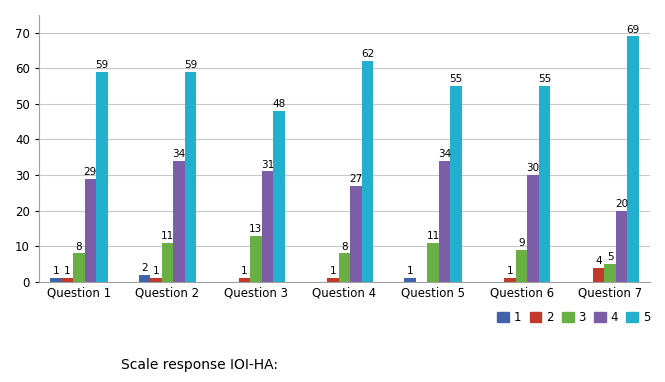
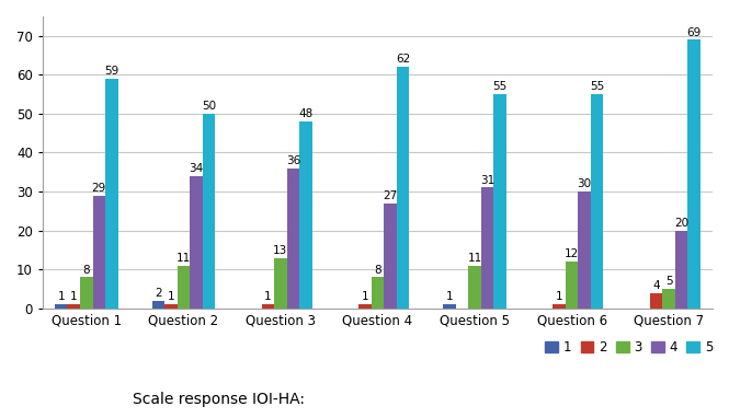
5/Question 2: 59 -> 50
4/Question 3: 31 -> 36
4/Question 5: 34 -> 31
3/Question 6: 9 -> 12
